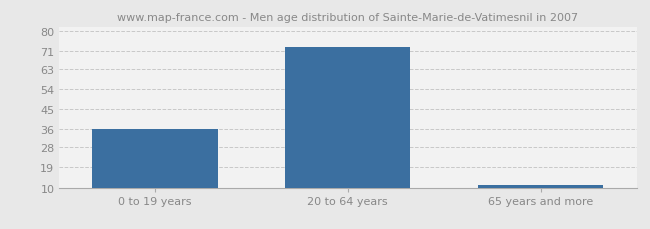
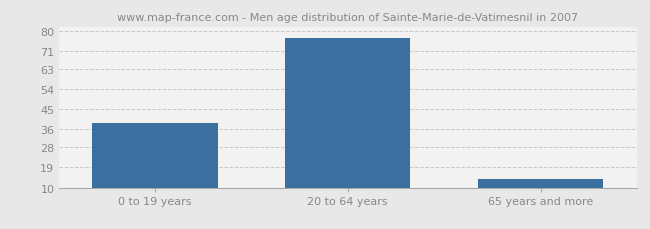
0 to 19 years: 36 -> 39
20 to 64 years: 73 -> 77
65 years and more: 11 -> 14
